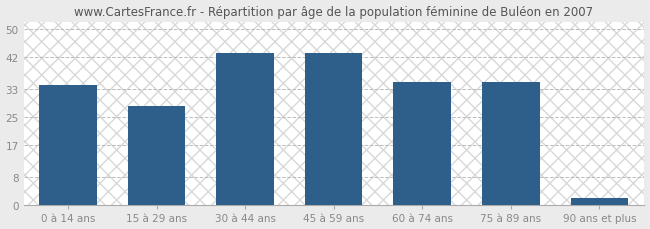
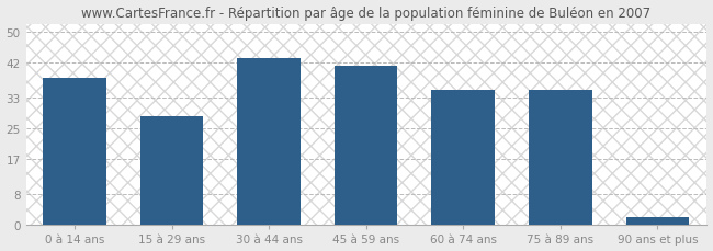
0 à 14 ans: 34 -> 38
45 à 59 ans: 43 -> 41
